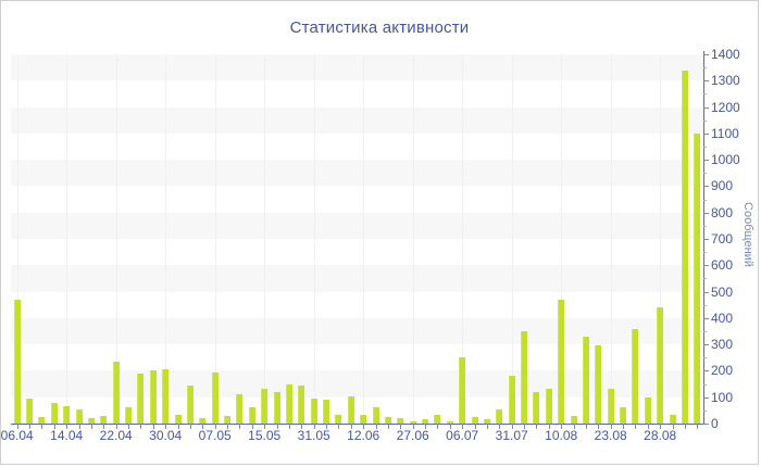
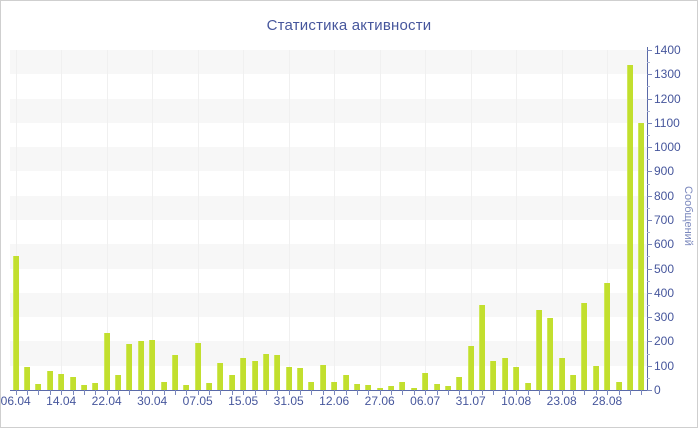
06.04: 470 -> 550
06.07: 250 -> 70
10.08: 470 -> 100
